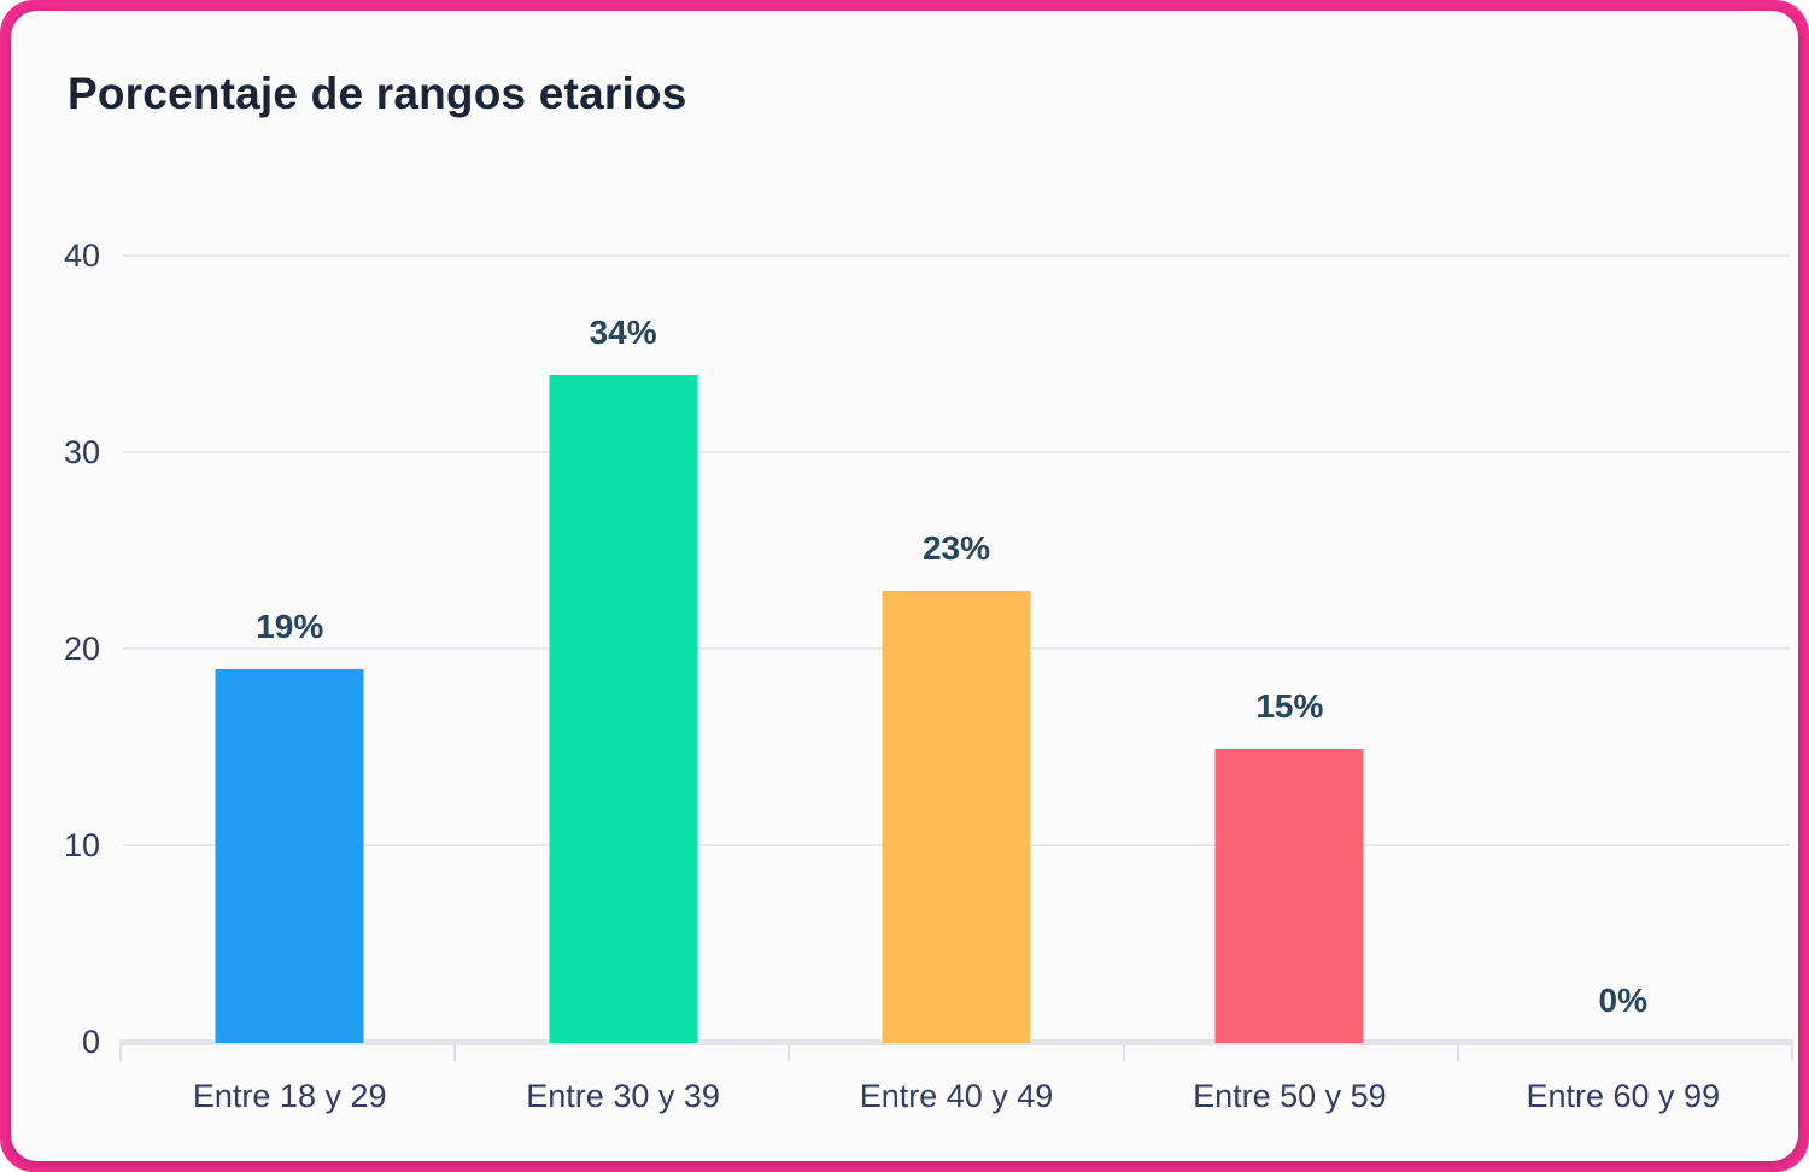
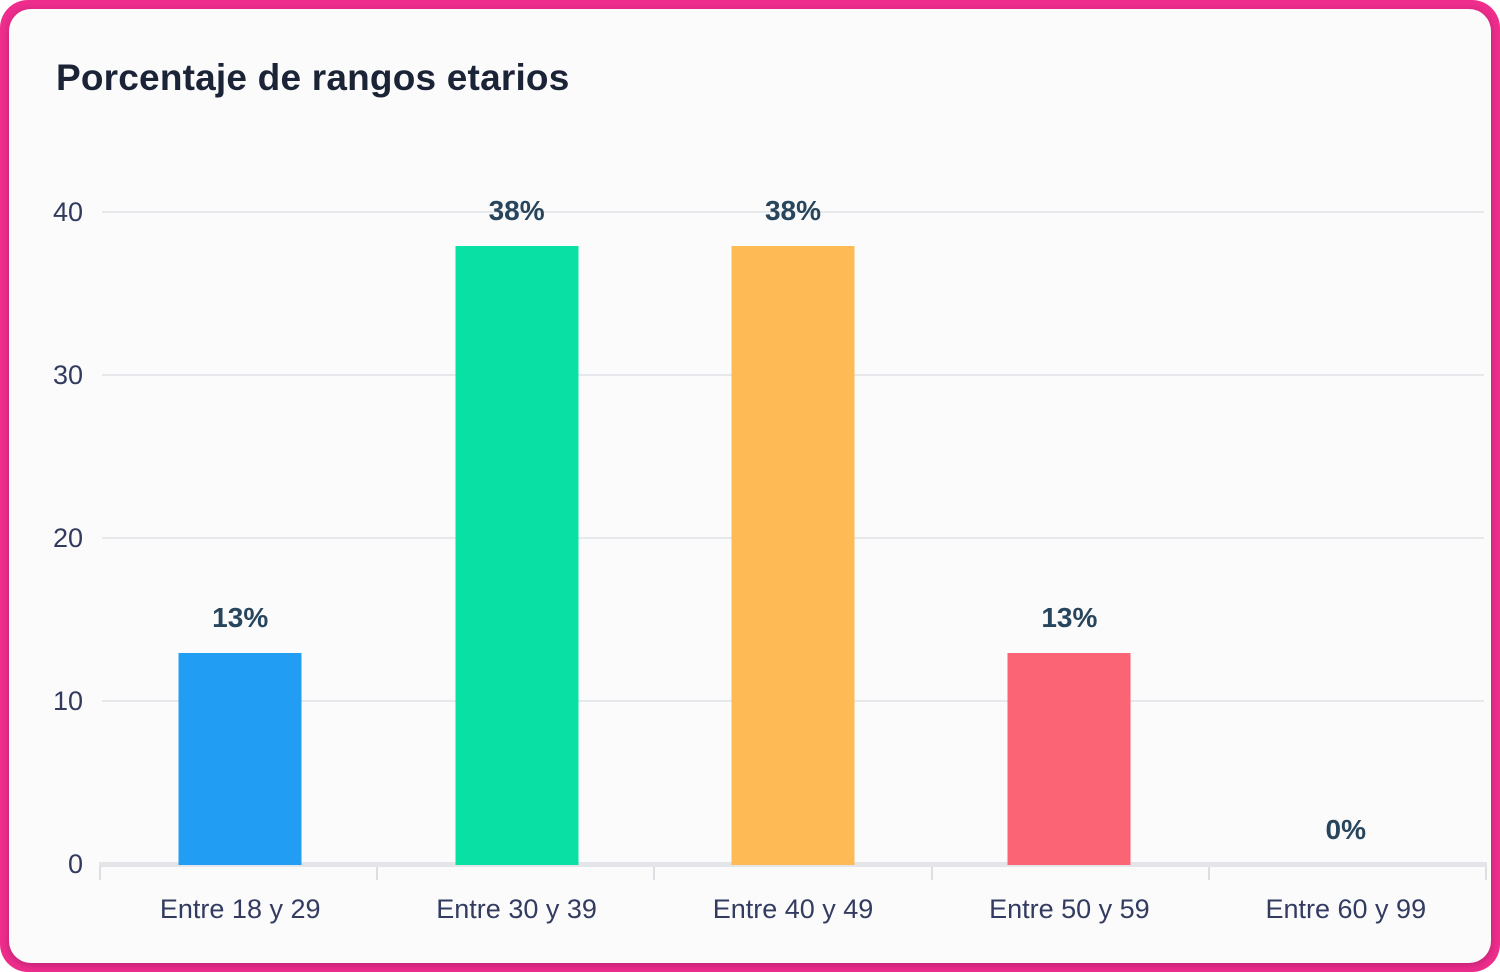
Entre 18 y 29: 19% -> 13%
Entre 30 y 39: 34% -> 38%
Entre 40 y 49: 23% -> 38%
Entre 50 y 59: 15% -> 13%
